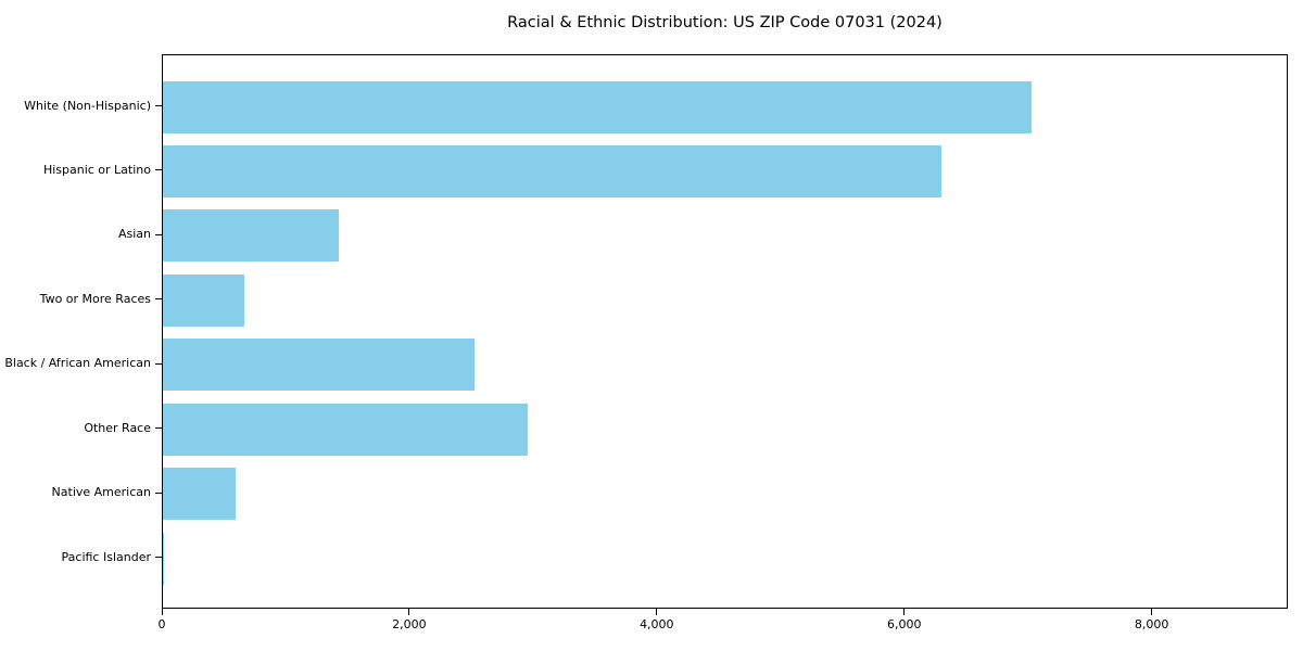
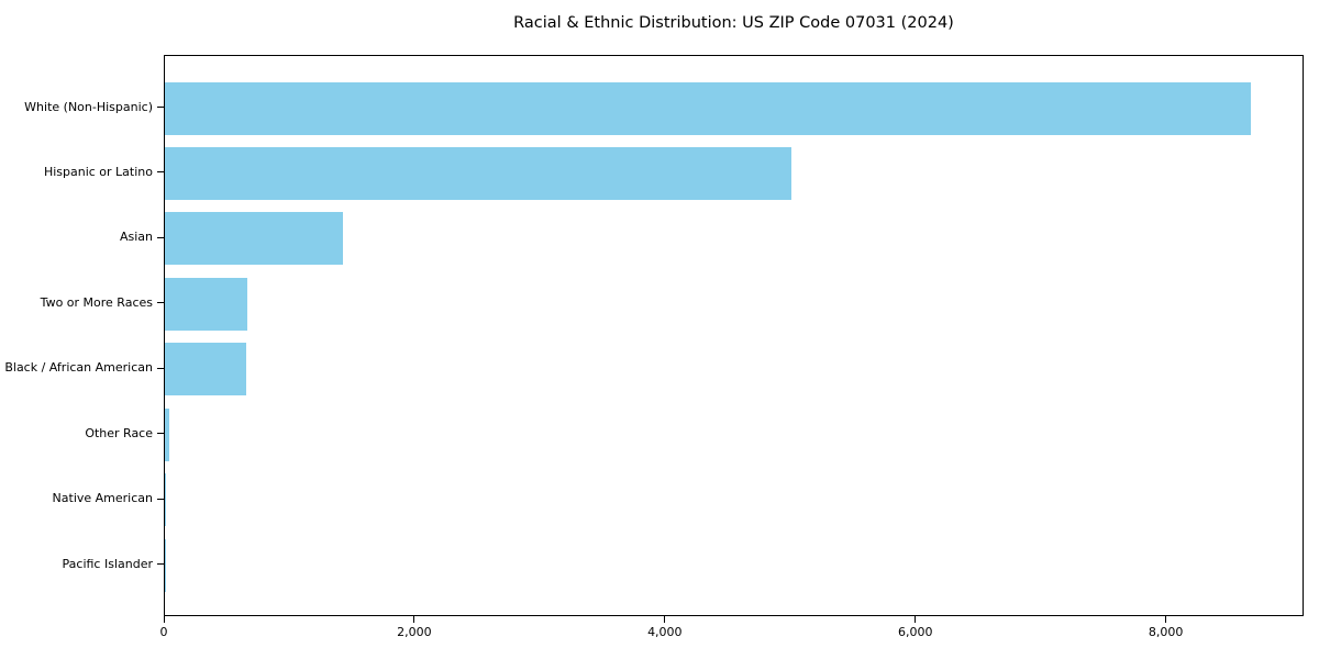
White (Non-Hispanic): 7020 -> 8670
Hispanic or Latino: 6290 -> 5000
Black / African American: 2520 -> 650
Other Race: 2950 -> 40
Native American: 590 -> 10
